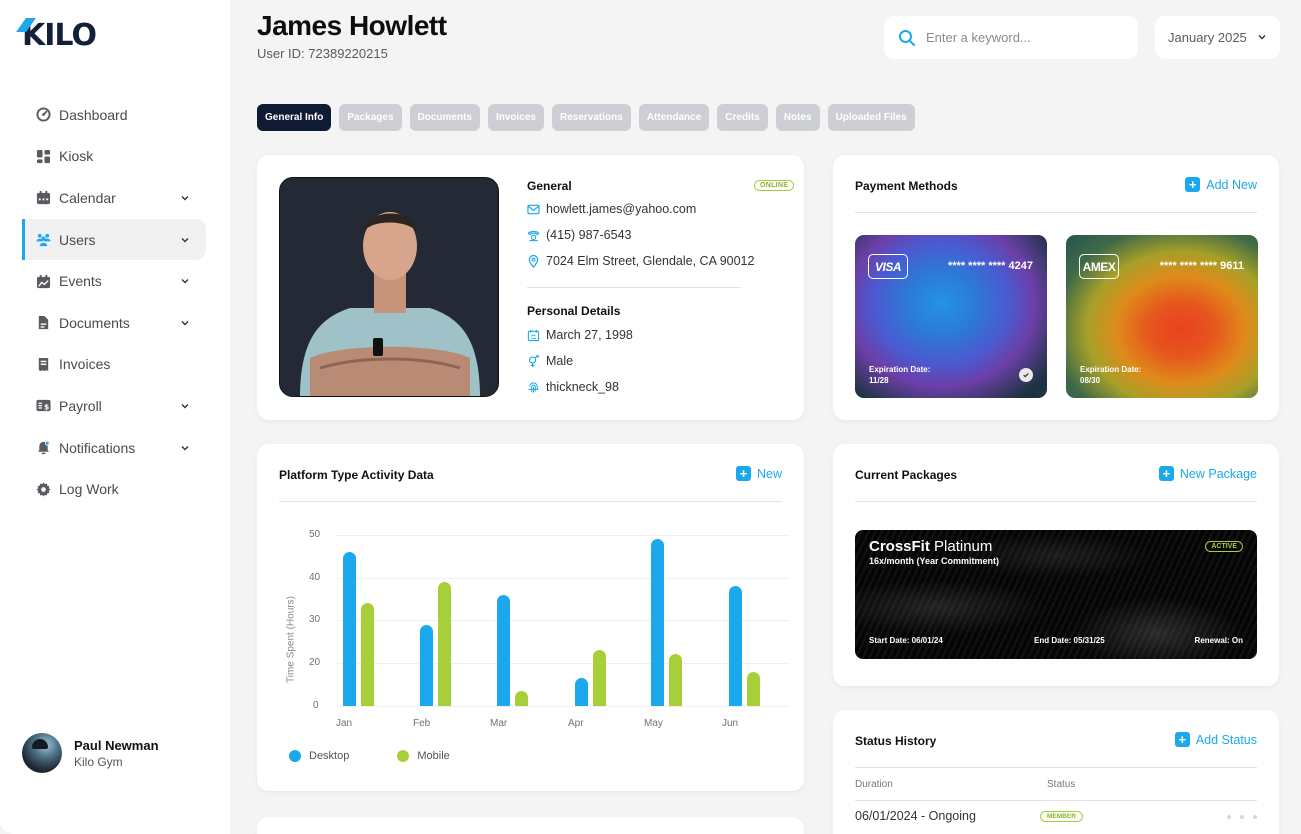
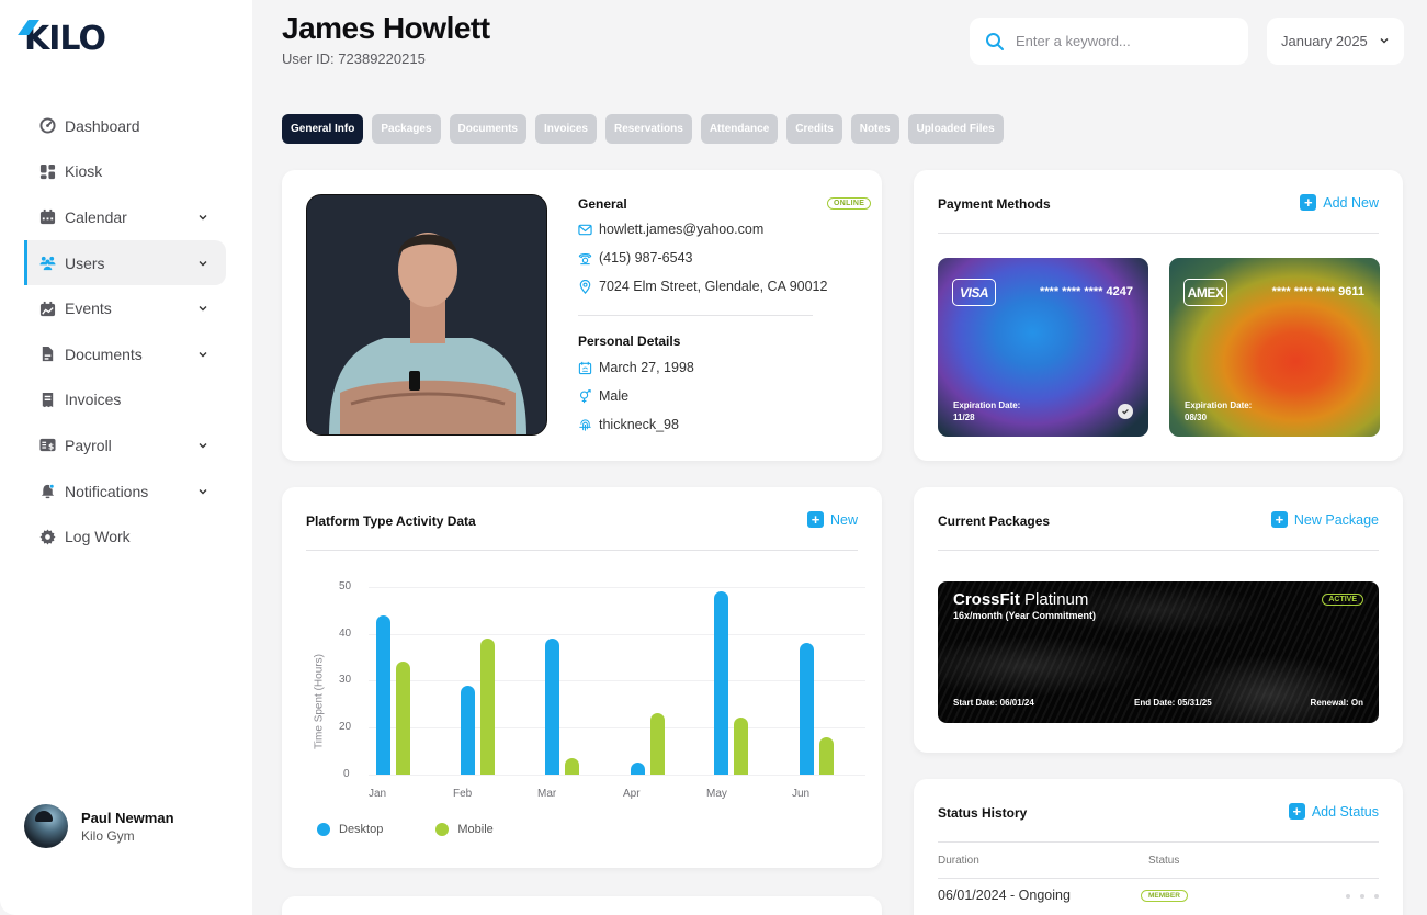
Desktop/Jan: 46 -> 44
Desktop/Mar: 36 -> 39
Desktop/Apr: 13 -> 5
